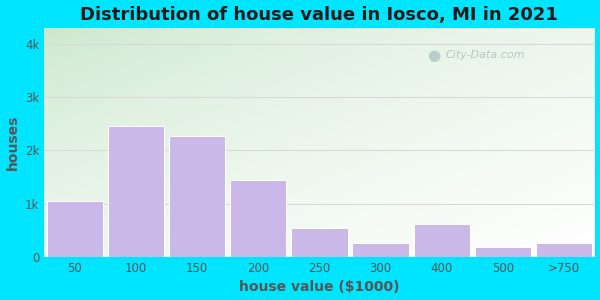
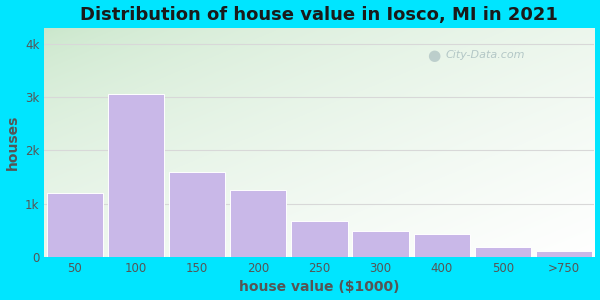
50: 1.06k -> 1.20k
100: 2.46k -> 3.05k
150: 2.28k -> 1.60k
200: 1.44k -> 1.25k
250: 0.54k -> 0.68k
300: 0.26k -> 0.48k
400: 0.62k -> 0.44k
>750: 0.26k -> 0.11k
